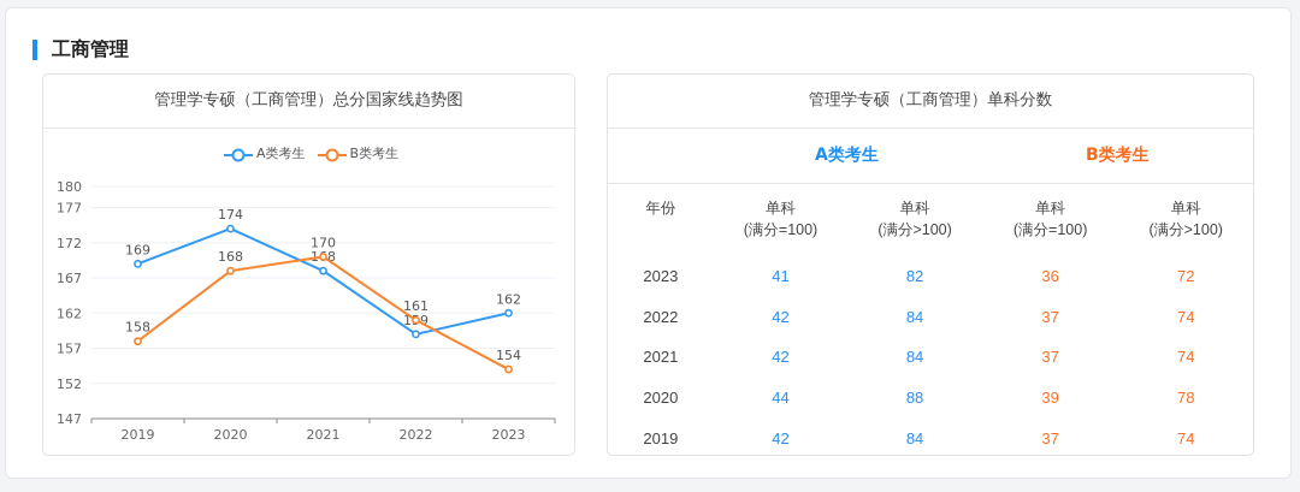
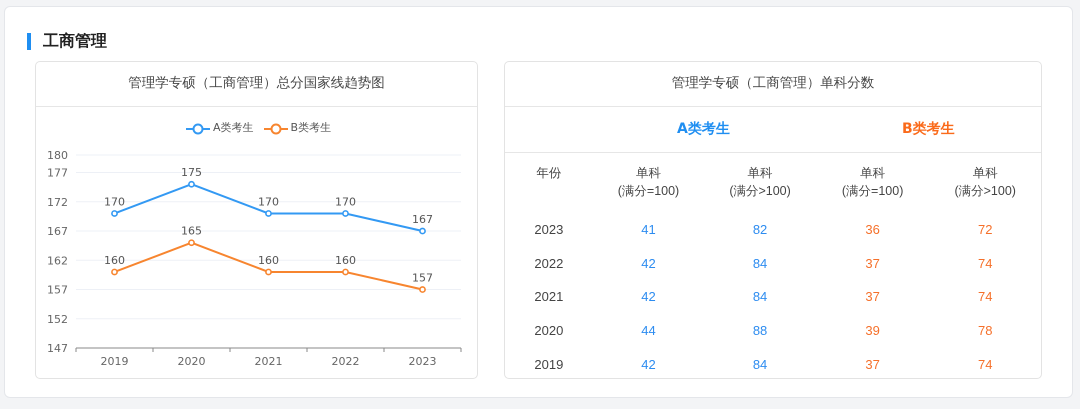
A类考生/2019: 169 -> 170
B类考生/2019: 158 -> 160
A类考生/2020: 174 -> 175
B类考生/2020: 168 -> 165
A类考生/2021: 168 -> 170
B类考生/2021: 170 -> 160
A类考生/2022: 159 -> 170
B类考生/2022: 161 -> 160
A类考生/2023: 162 -> 167
B类考生/2023: 154 -> 157
